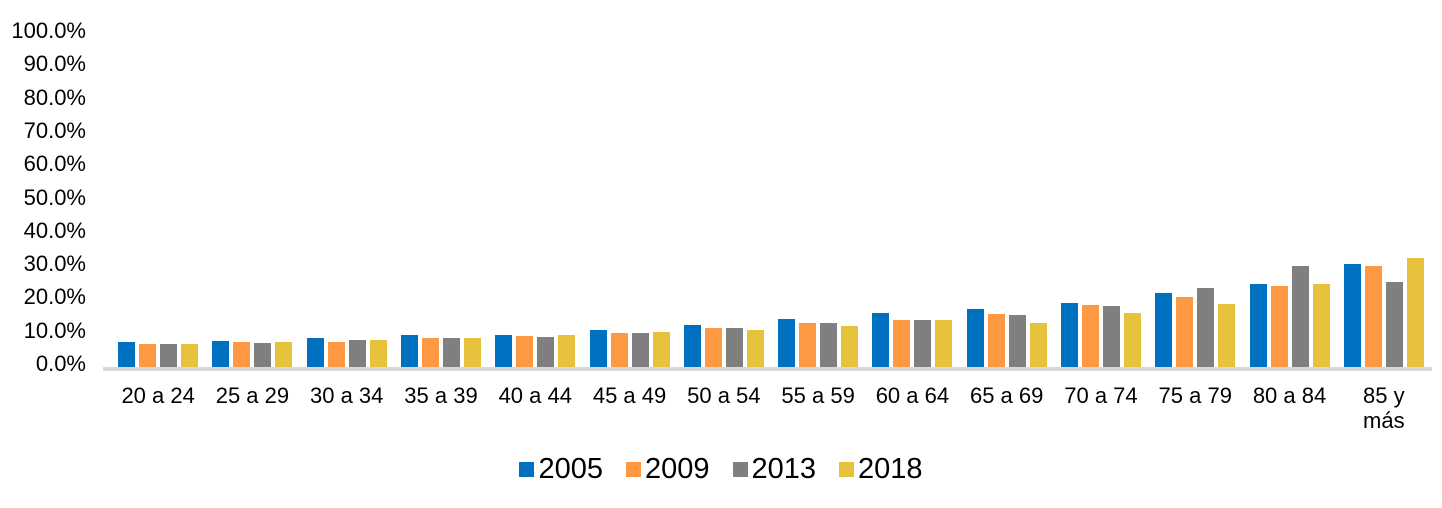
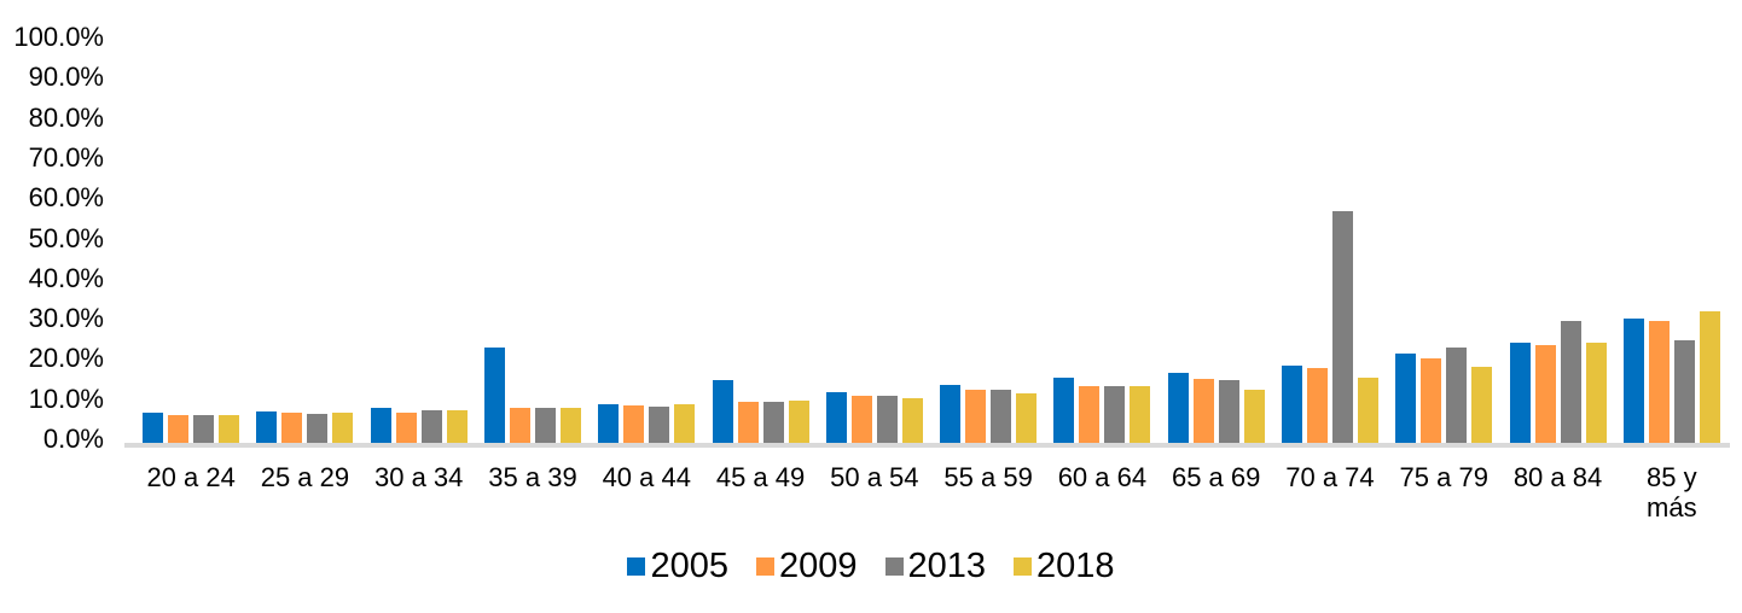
2005/35 a 39: 10% -> 24%
2005/45 a 49: 12% -> 16%
2013/70 a 74: 19% -> 58%
